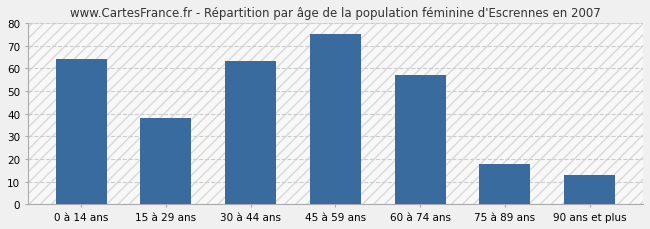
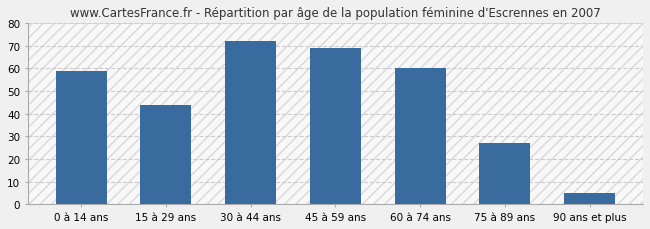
0 à 14 ans: 64 -> 59
15 à 29 ans: 38 -> 44
30 à 44 ans: 63 -> 72
45 à 59 ans: 75 -> 69
60 à 74 ans: 57 -> 60
75 à 89 ans: 18 -> 27
90 ans et plus: 13 -> 5
